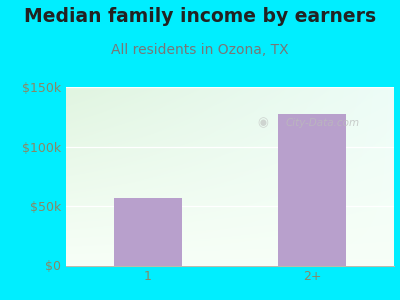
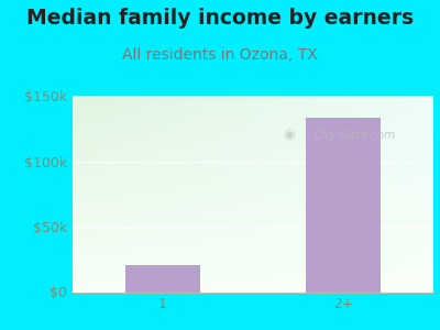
1: $57k -> $21k
2+: $127k -> $133k
